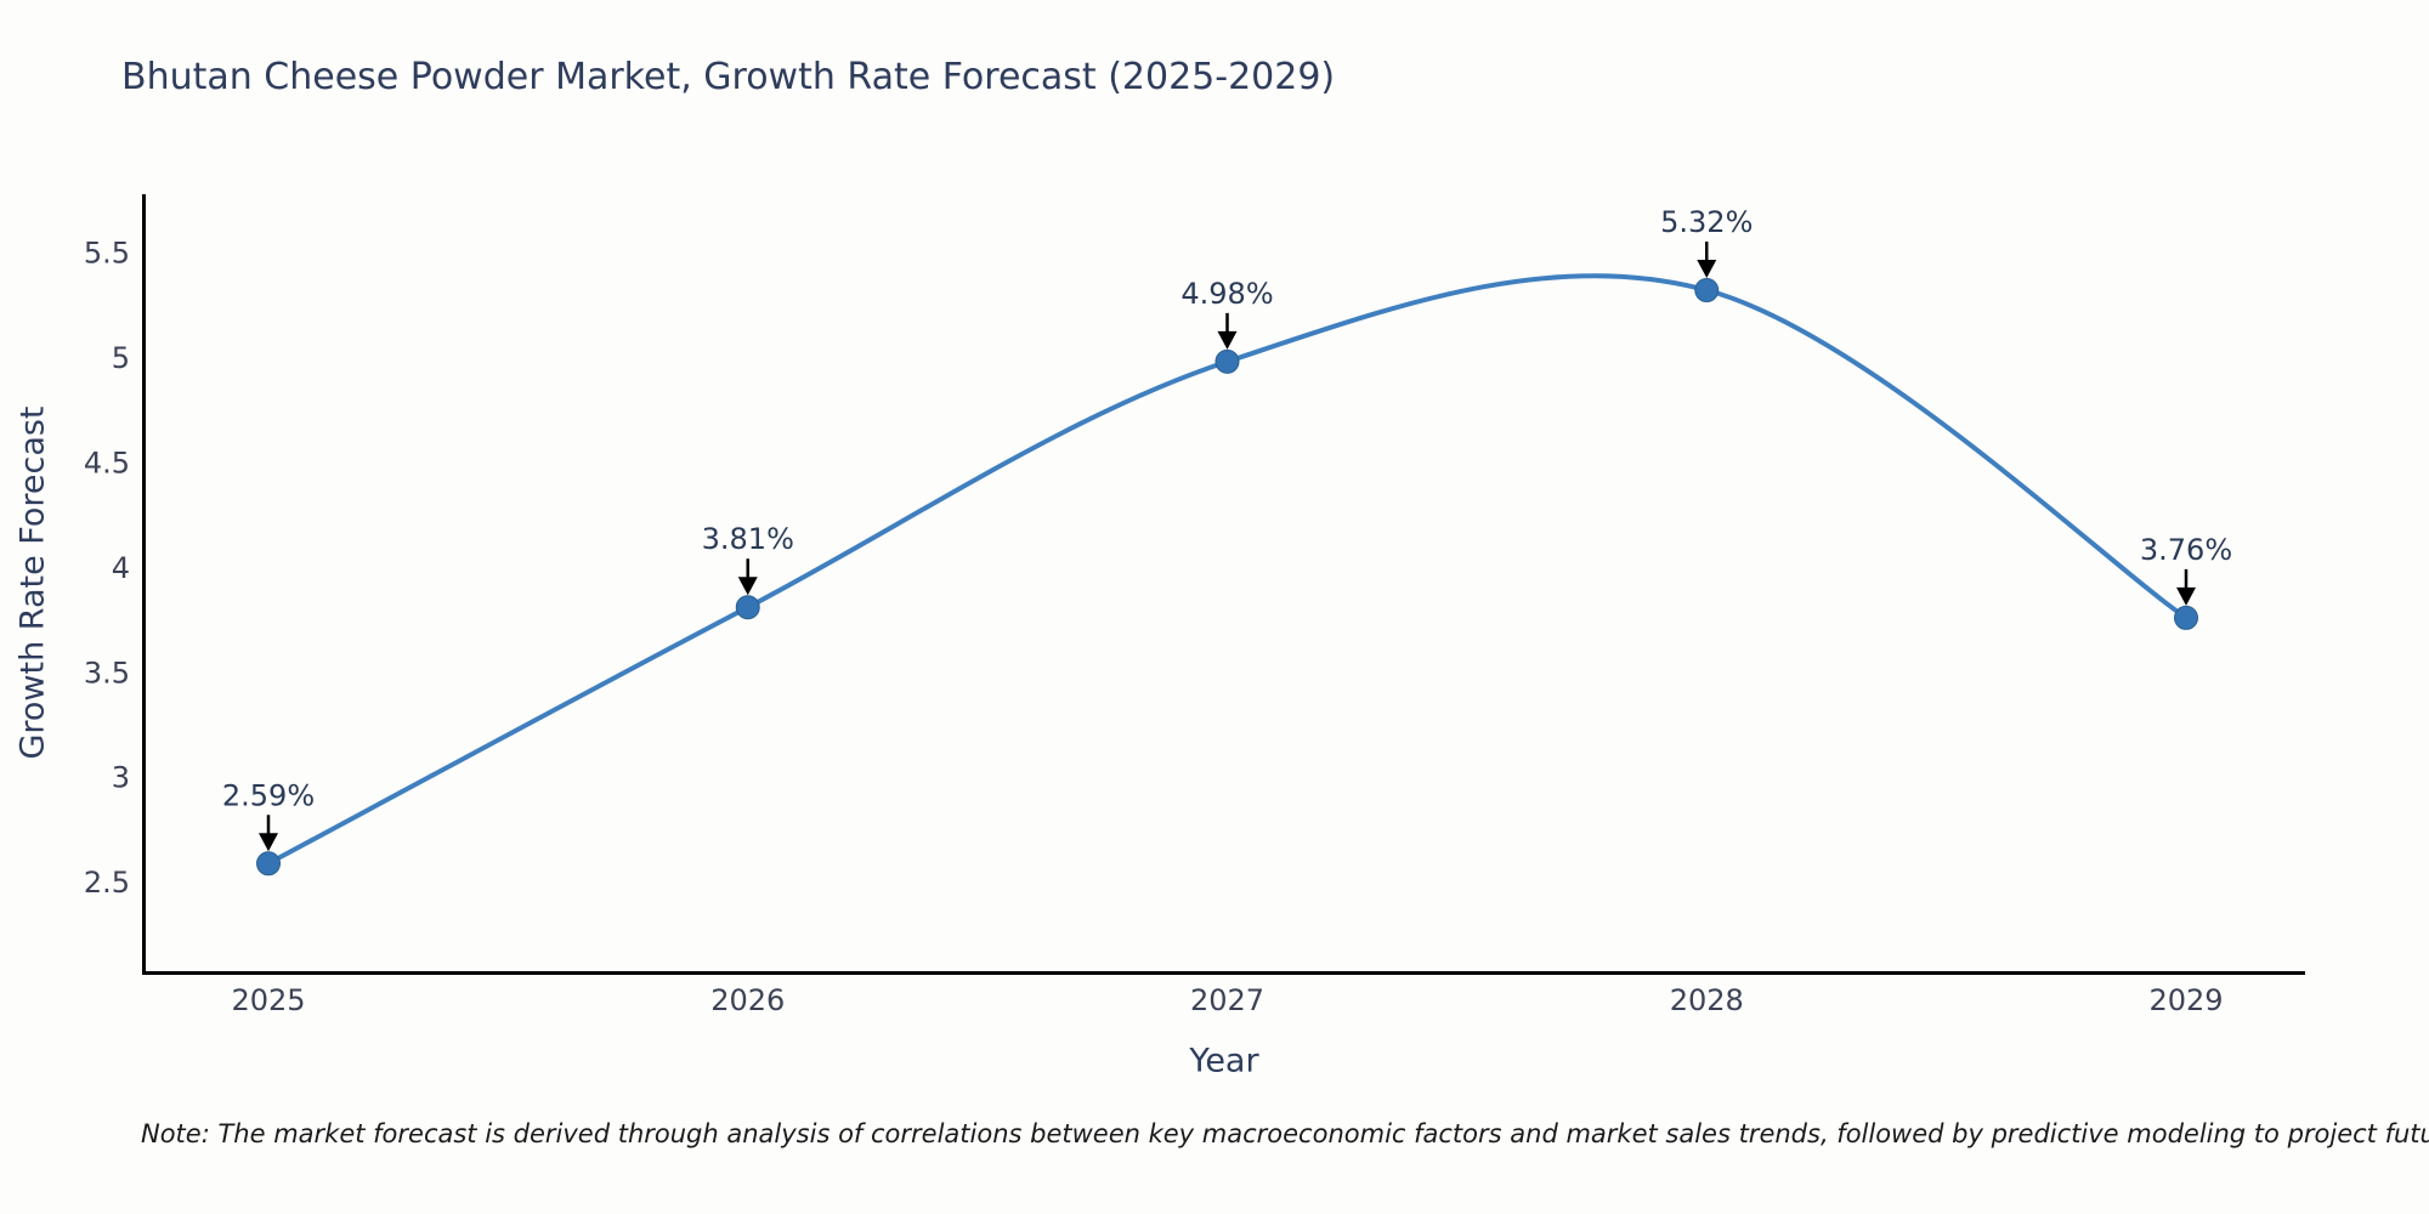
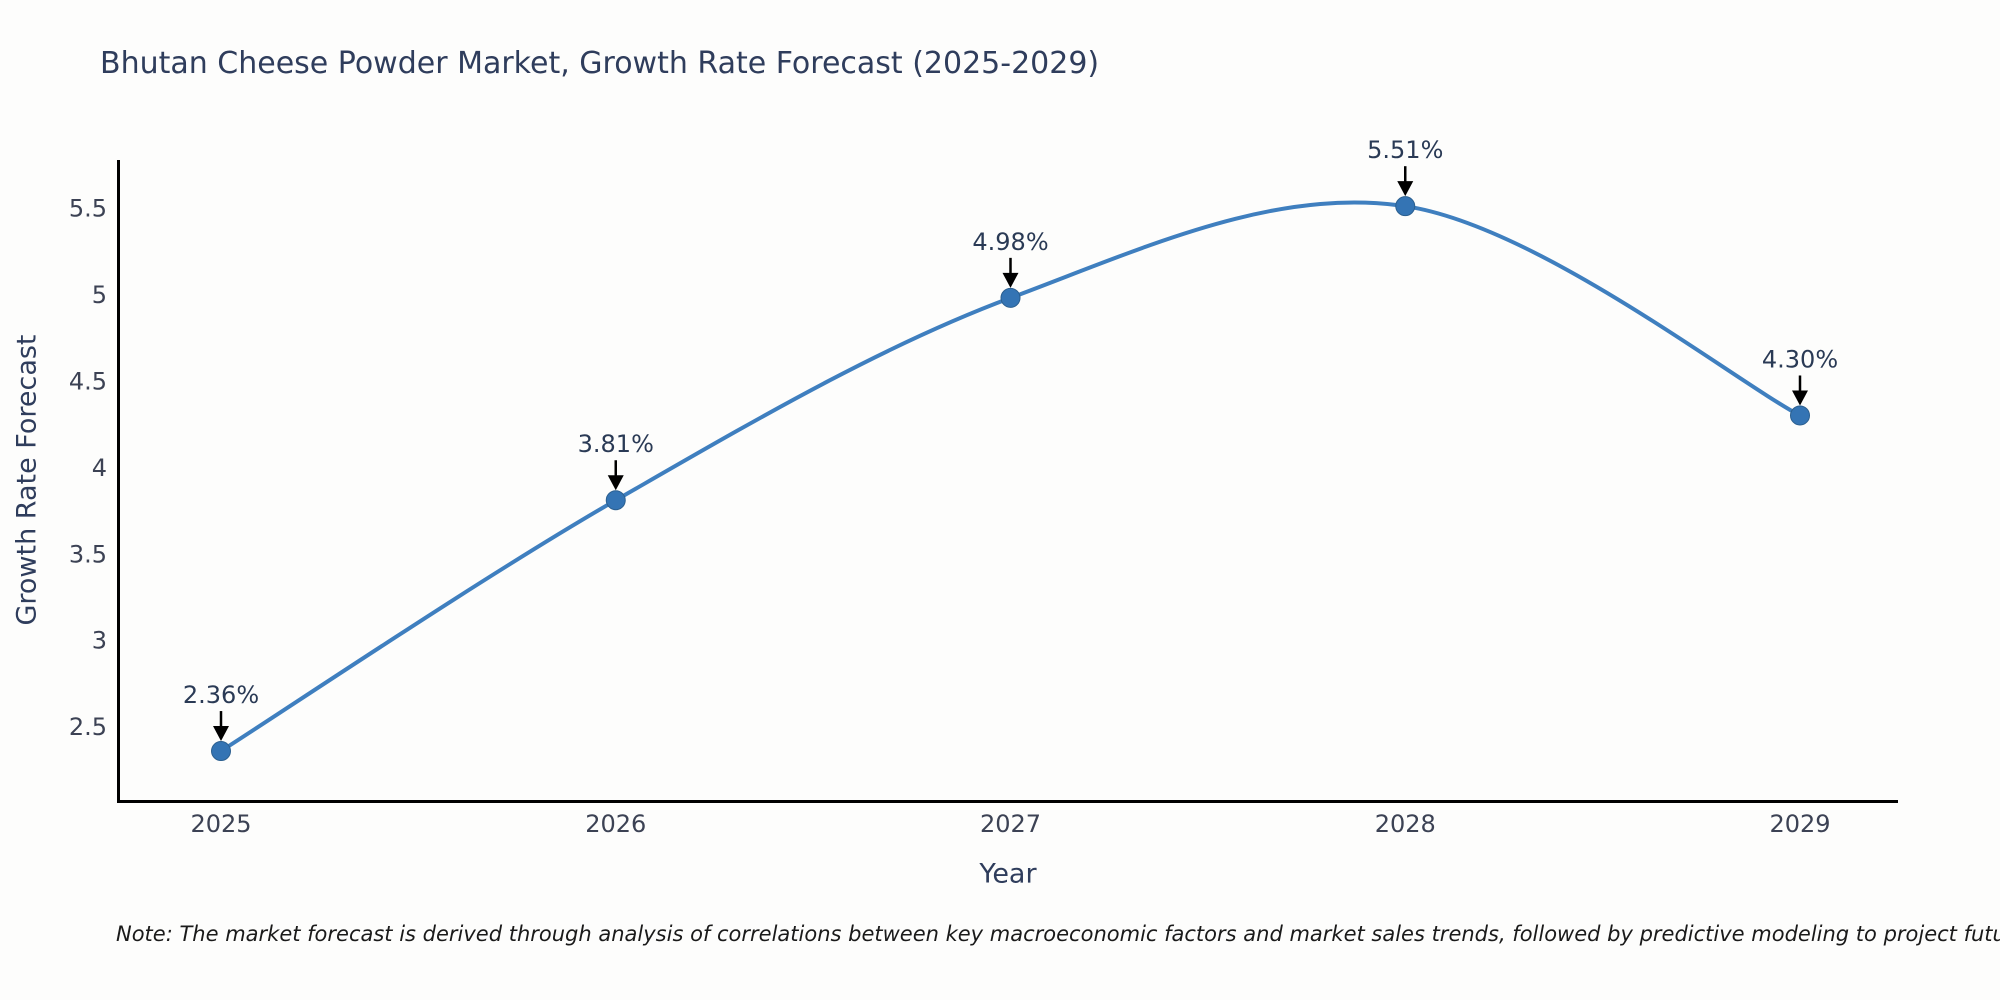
2025: 2.59% -> 2.36%
2028: 5.32% -> 5.51%
2029: 3.76% -> 4.30%
